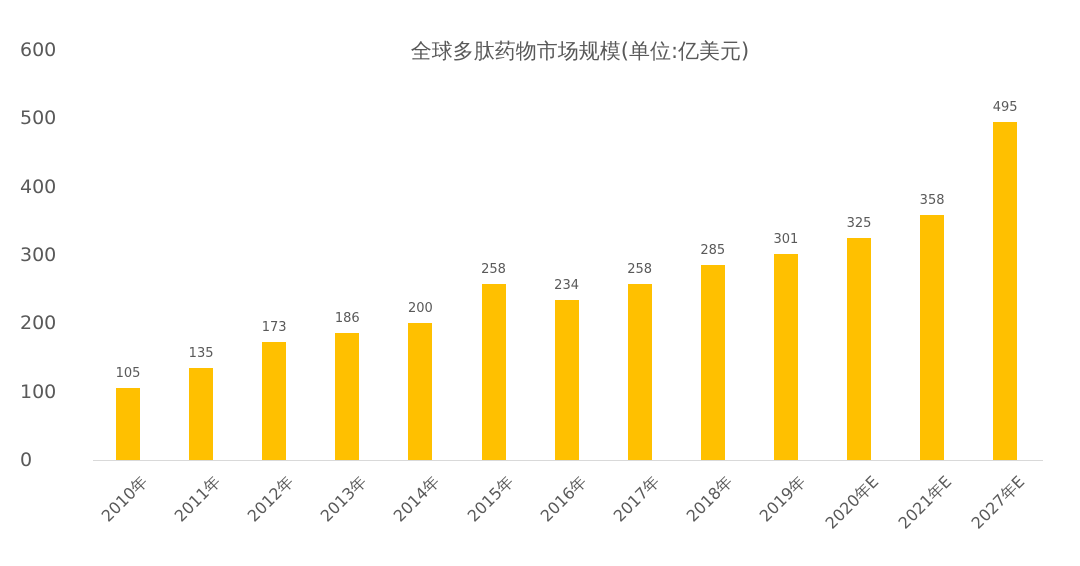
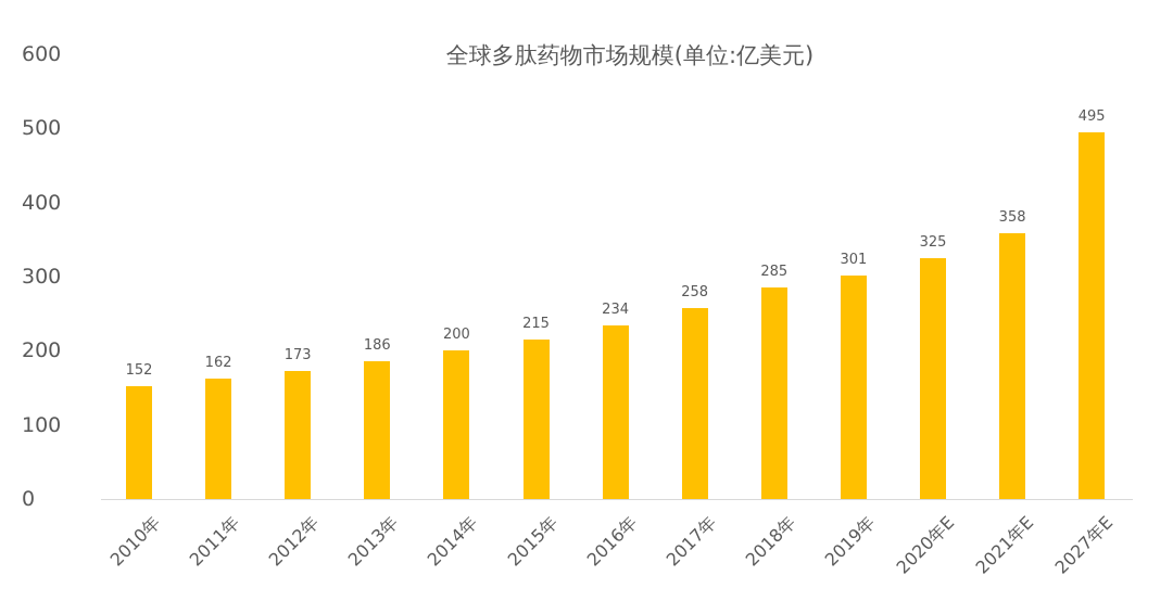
2010年: 105 -> 152
2011年: 135 -> 162
2015年: 258 -> 215
